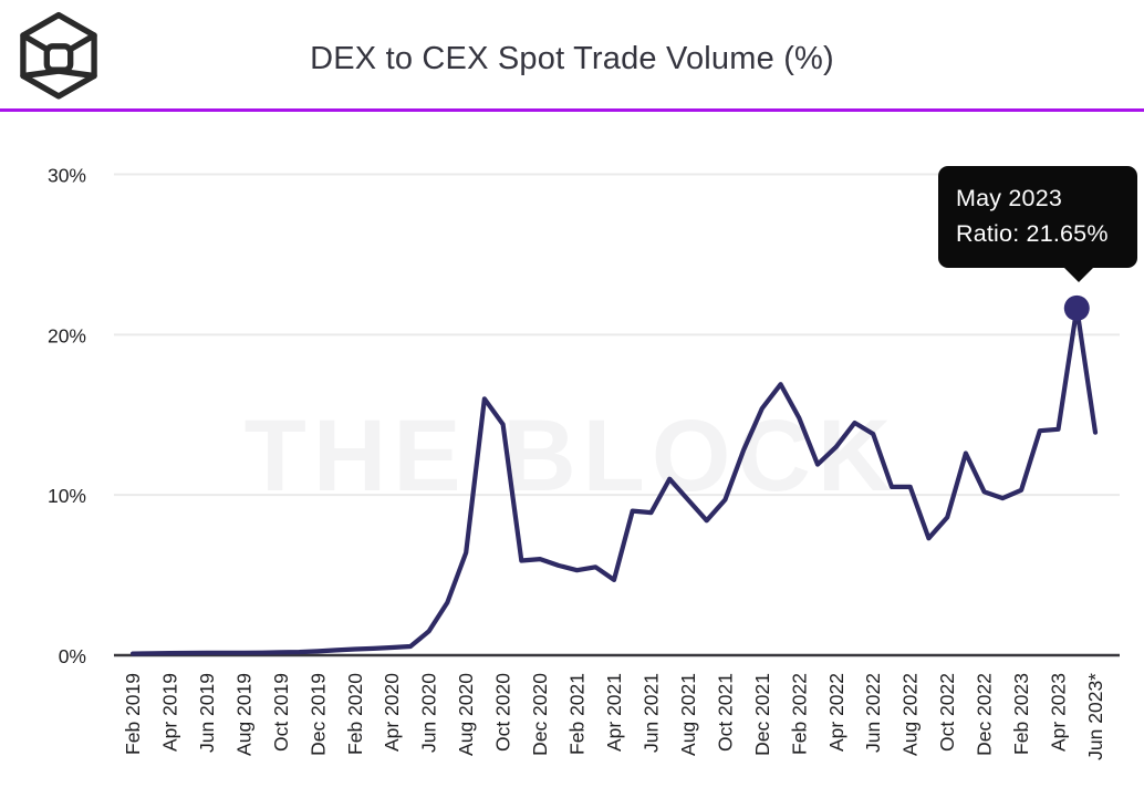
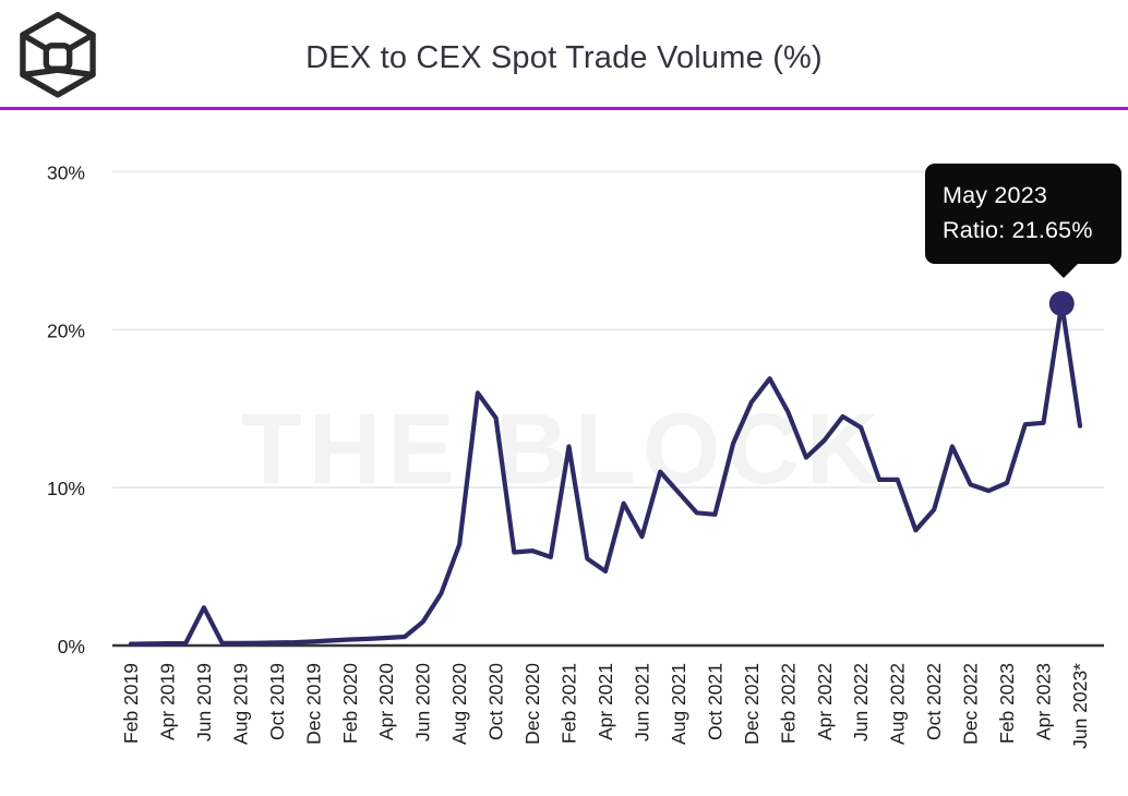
Jun 2019: 0.1% -> 2.4%
Feb 2021: 5.3% -> 12.6%
Jun 2021: 8.9% -> 6.9%
Oct 2021: 9.7% -> 8.3%
